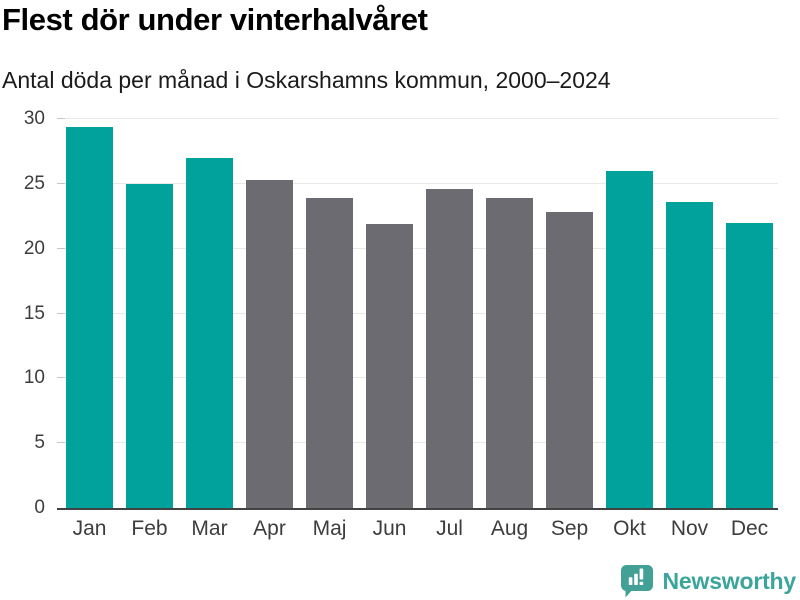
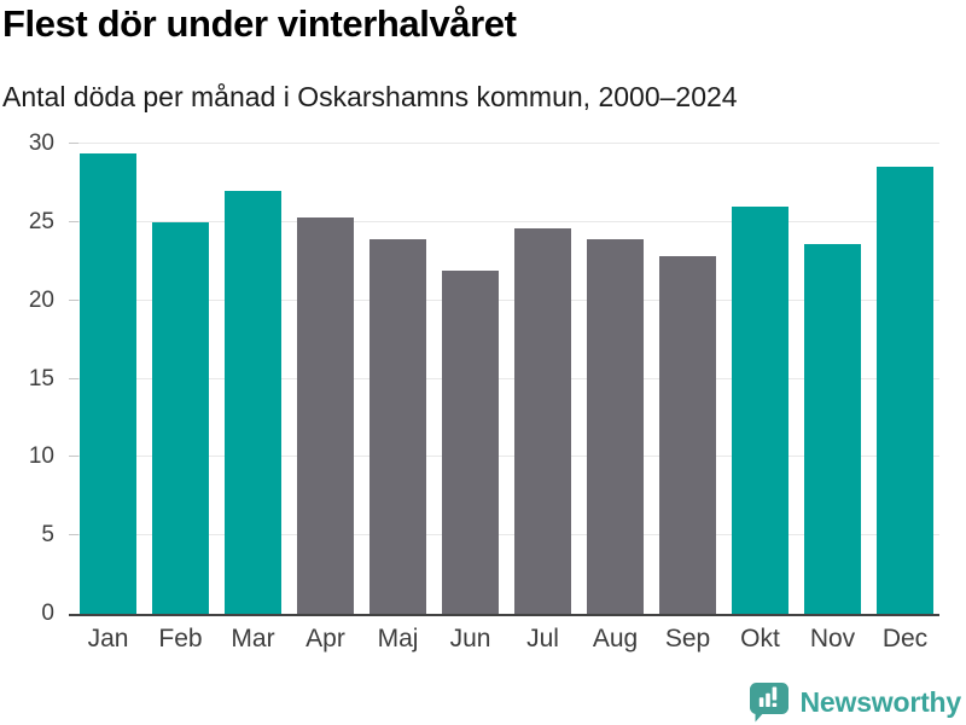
Dec: 22.0 -> 28.5
